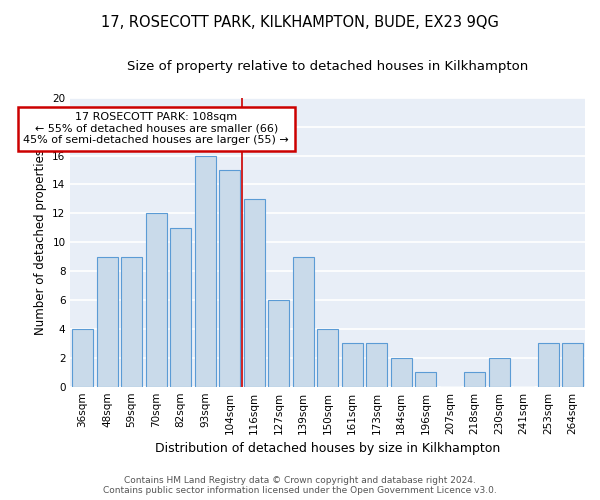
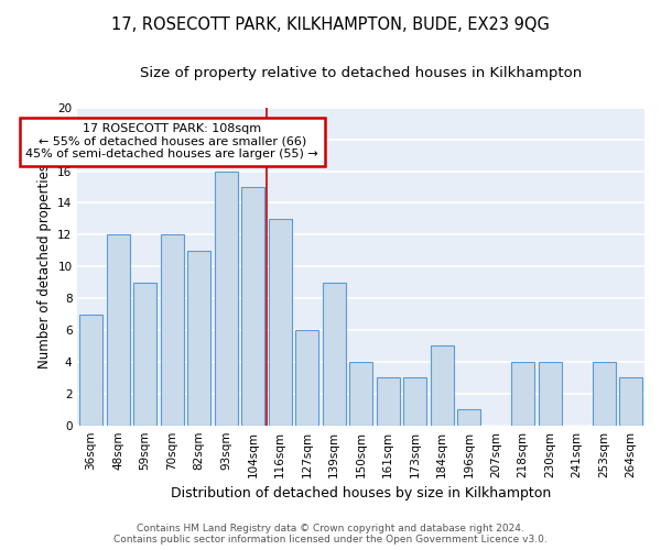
36sqm: 4 -> 7
48sqm: 9 -> 12
184sqm: 2 -> 5
218sqm: 1 -> 4
230sqm: 2 -> 4
253sqm: 3 -> 4
